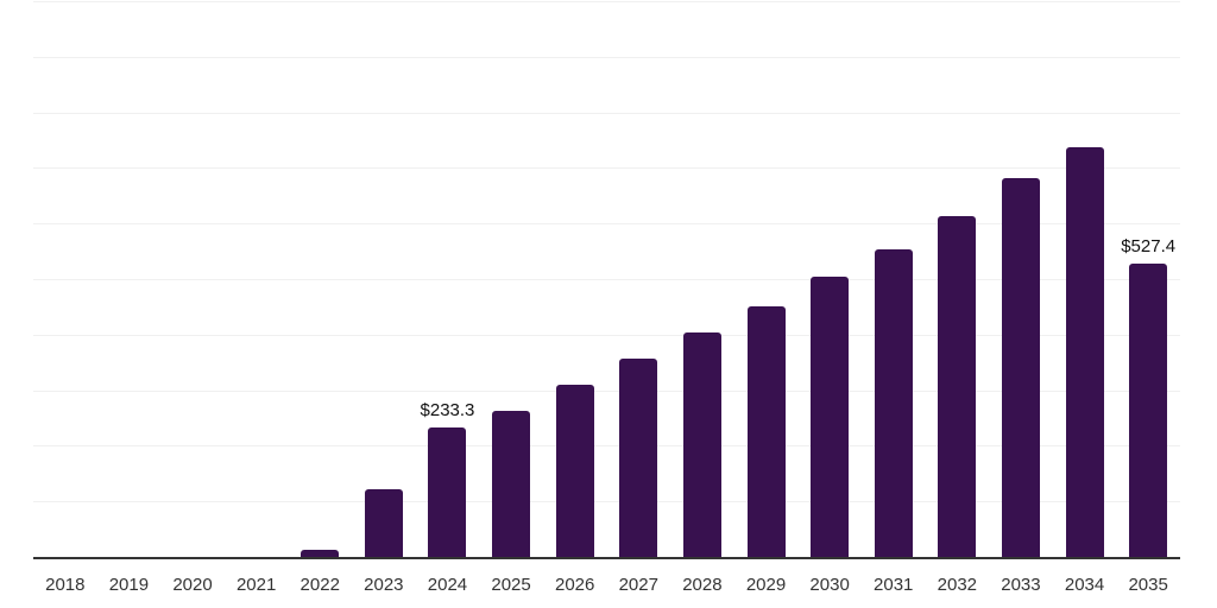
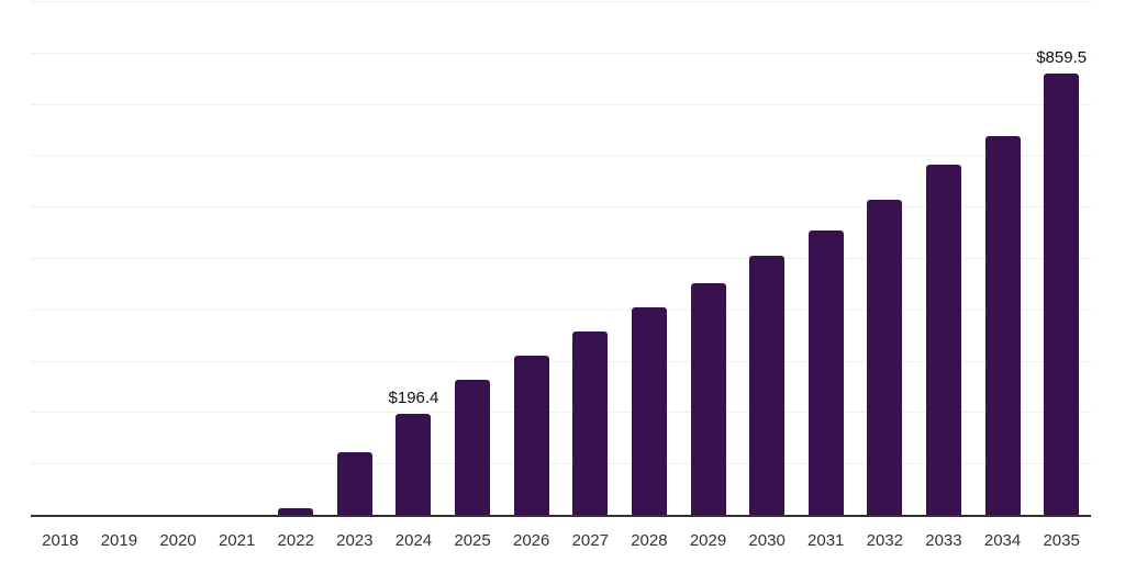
2024: $233.3 -> $196.4
2035: $527.4 -> $859.5
